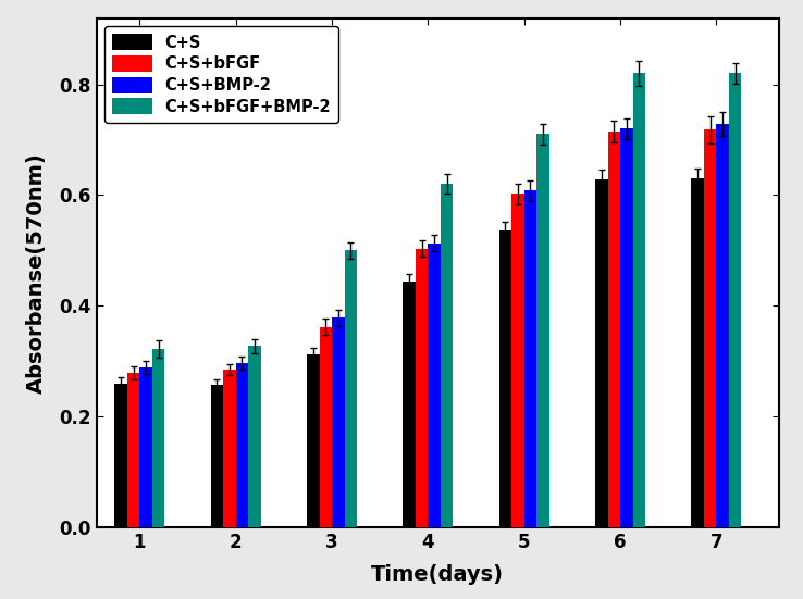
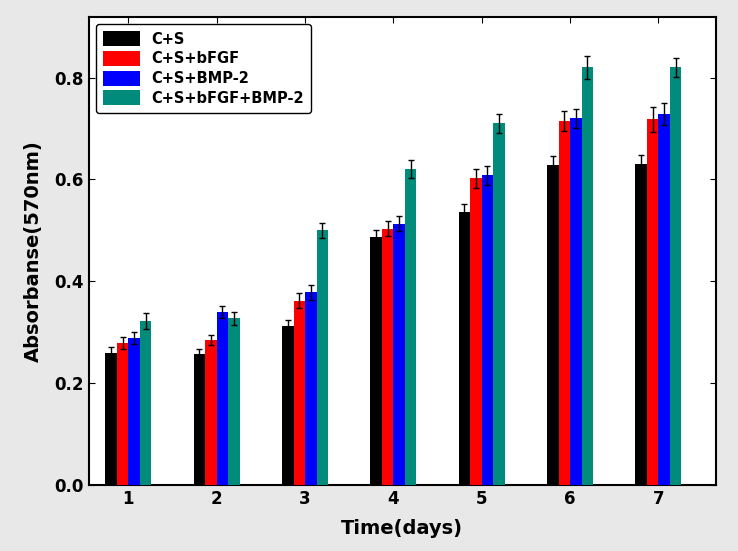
C+S+BMP-2/2: 0.297 -> 0.340
C+S/4: 0.443 -> 0.486
